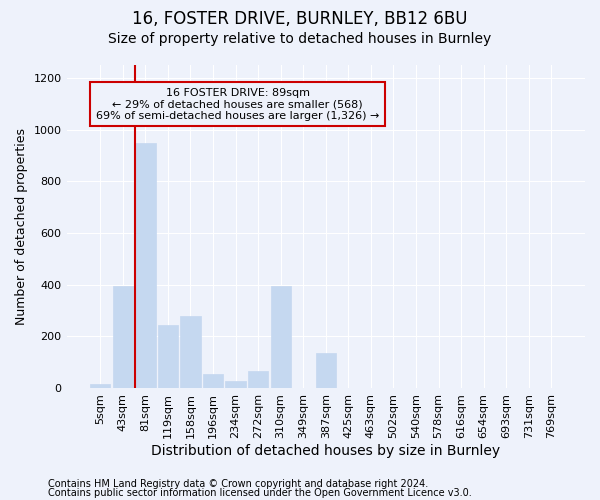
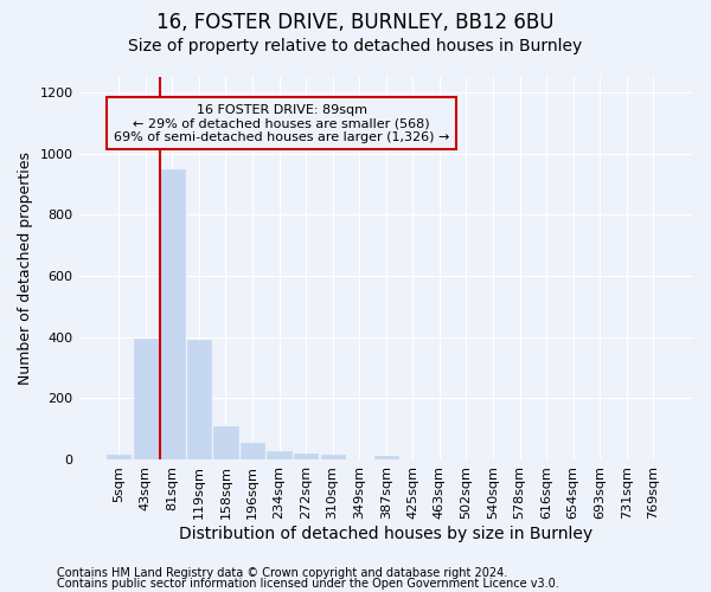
119sqm: 245 -> 390
158sqm: 280 -> 110
272sqm: 65 -> 20
310sqm: 395 -> 15
387sqm: 135 -> 12
